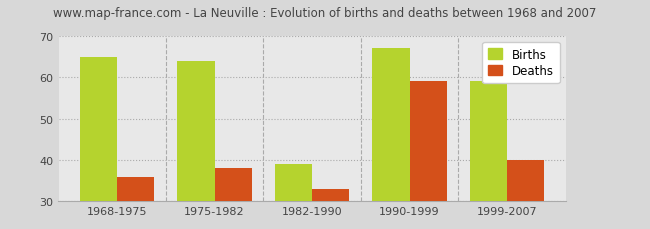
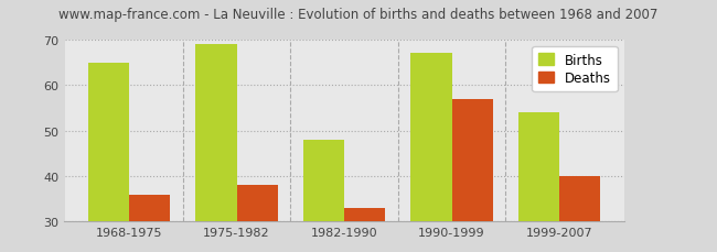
Births/1975-1982: 64 -> 69
Births/1982-1990: 39 -> 48
Deaths/1990-1999: 59 -> 57
Births/1999-2007: 59 -> 54
